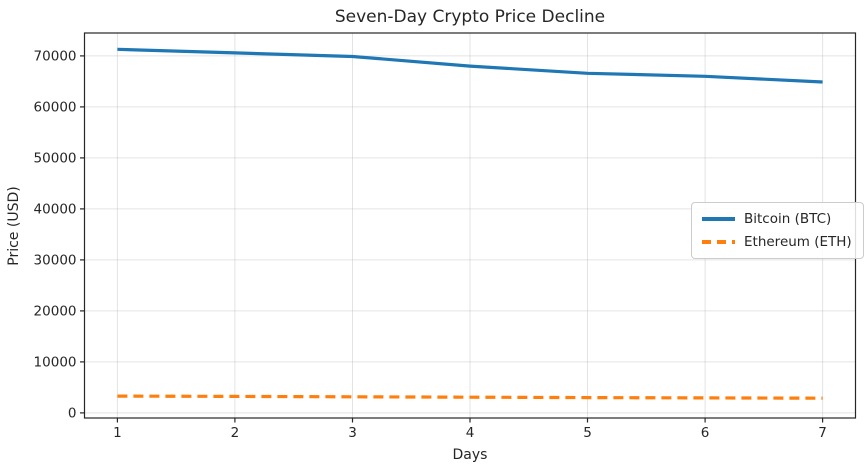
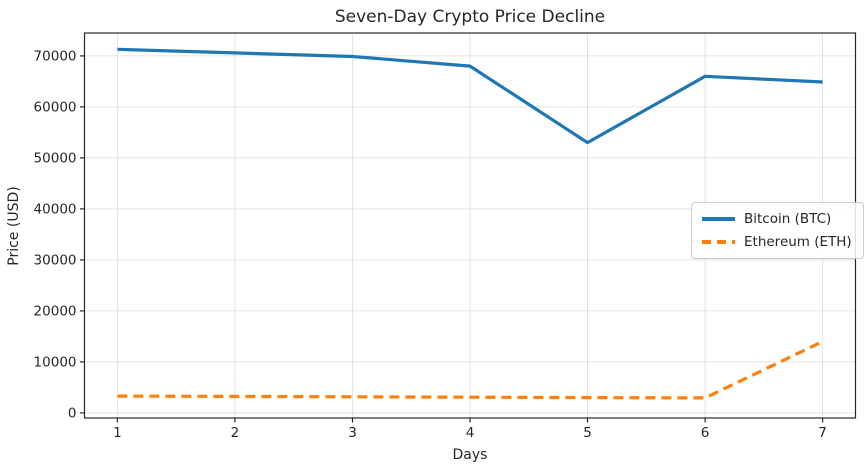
Bitcoin (BTC)/5: 67000 -> 53000
Ethereum (ETH)/7: 3000 -> 14000
